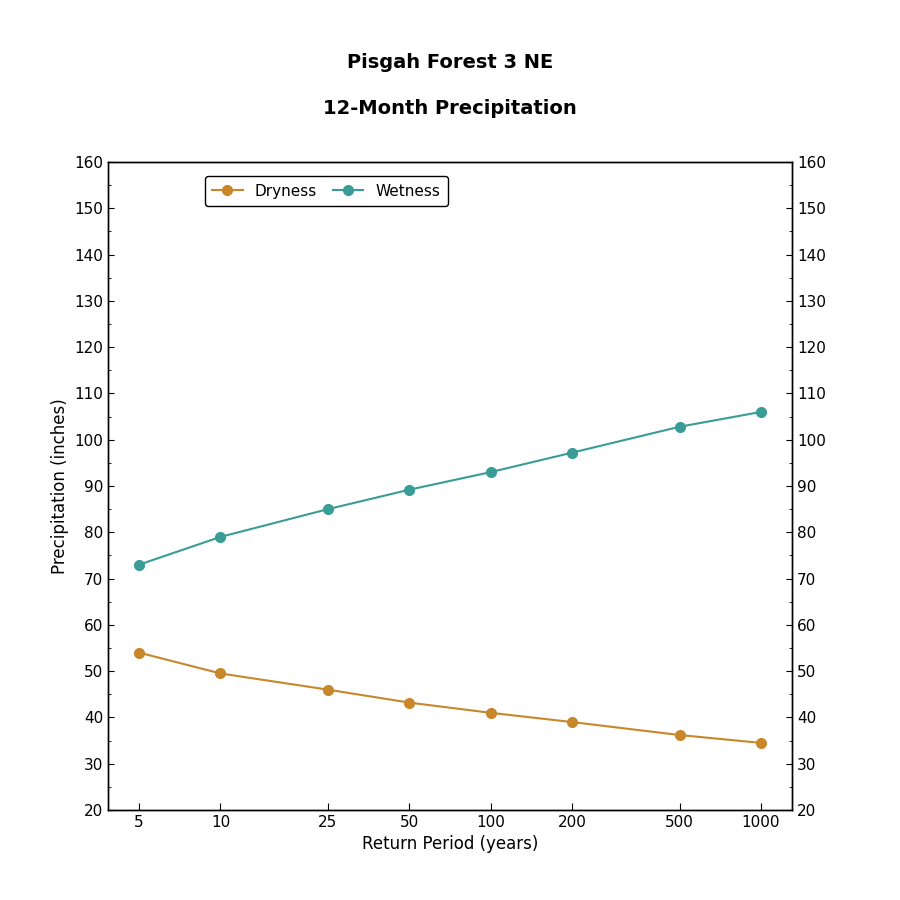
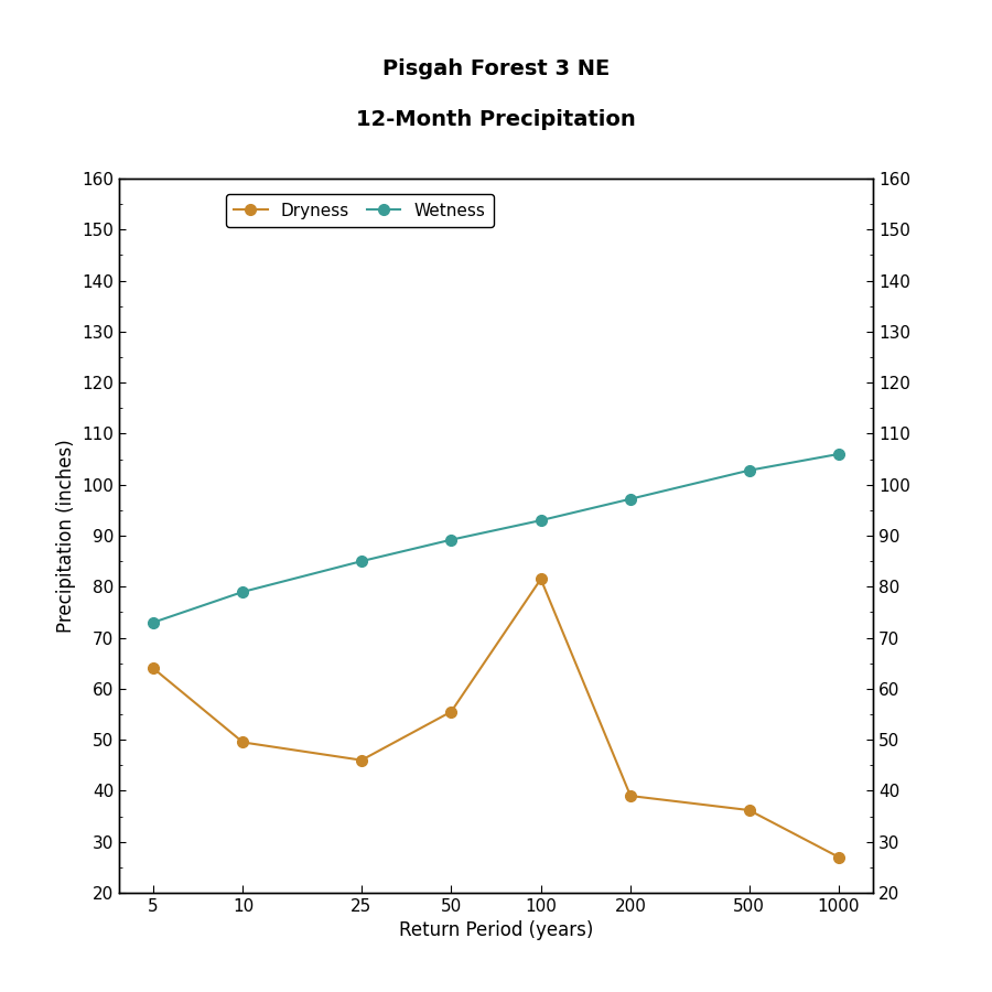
Dryness/5: 54.0 -> 64.0
Dryness/50: 43.2 -> 55.5
Dryness/100: 41.0 -> 81.5
Dryness/1000: 34.5 -> 27.0
